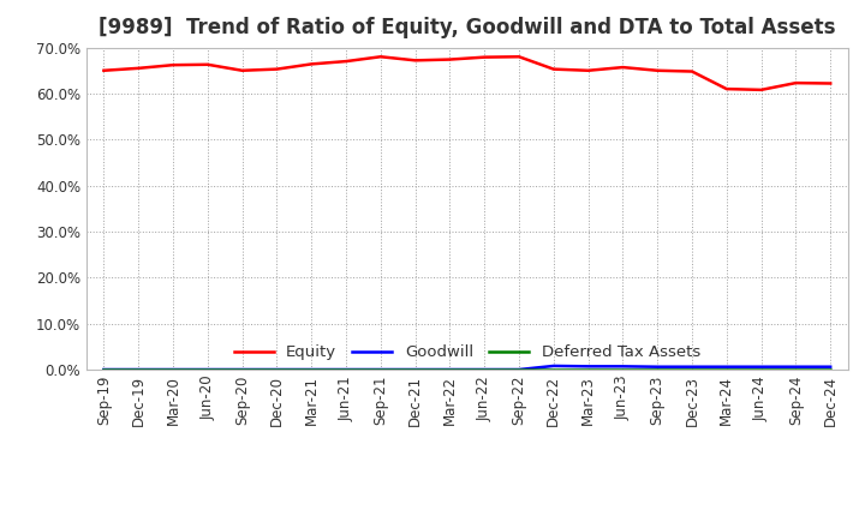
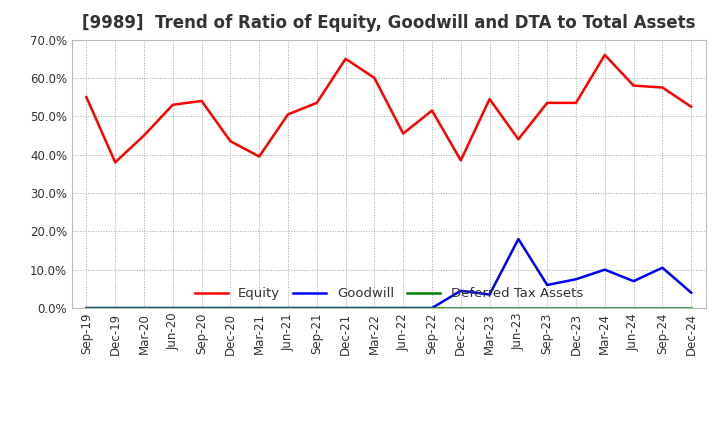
Equity/Sep-19: 65.0% -> 55.0%
Equity/Dec-19: 65.5% -> 38.0%
Equity/Mar-20: 66.2% -> 45.0%
Equity/Jun-20: 66.3% -> 53.0%
Equity/Sep-20: 65.0% -> 54.0%
Equity/Dec-20: 65.3% -> 43.5%
Equity/Mar-21: 66.4% -> 39.5%
Equity/Jun-21: 67.0% -> 50.5%
Equity/Sep-21: 68.0% -> 53.5%
Equity/Dec-21: 67.2% -> 65.0%
Equity/Mar-22: 67.4% -> 60.0%
Equity/Jun-22: 67.9% -> 45.5%
Equity/Sep-22: 68.0% -> 51.5%
Equity/Dec-22: 65.3% -> 38.5%
Goodwill/Dec-22: 0.8% -> 4.5%
Equity/Mar-23: 65.0% -> 54.5%
Goodwill/Mar-23: 0.7% -> 3.5%
Equity/Jun-23: 65.7% -> 44.0%
Goodwill/Jun-23: 0.7% -> 18.0%
Equity/Sep-23: 65.0% -> 53.5%
Goodwill/Sep-23: 0.6% -> 6.0%
Equity/Dec-23: 64.8% -> 53.5%
Goodwill/Dec-23: 0.6% -> 7.5%
Equity/Mar-24: 61.0% -> 66.0%
Goodwill/Mar-24: 0.6% -> 10.0%
Equity/Jun-24: 60.8% -> 58.0%
Goodwill/Jun-24: 0.6% -> 7.0%
Equity/Sep-24: 62.3% -> 57.5%
Goodwill/Sep-24: 0.6% -> 10.5%
Equity/Dec-24: 62.2% -> 52.5%
Goodwill/Dec-24: 0.6% -> 4.0%
